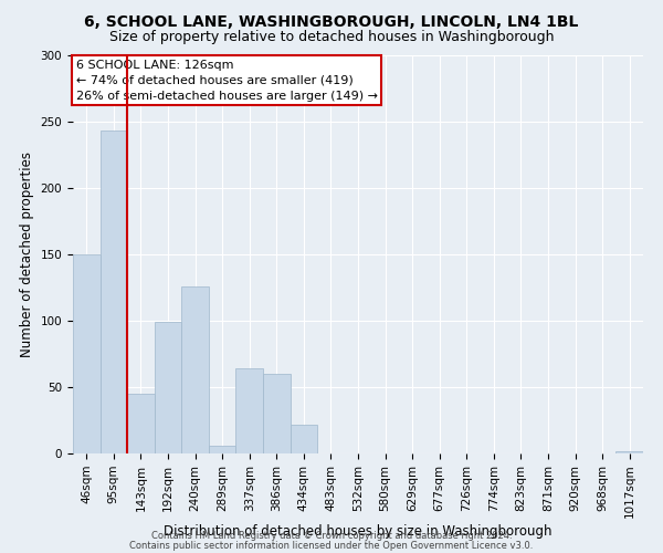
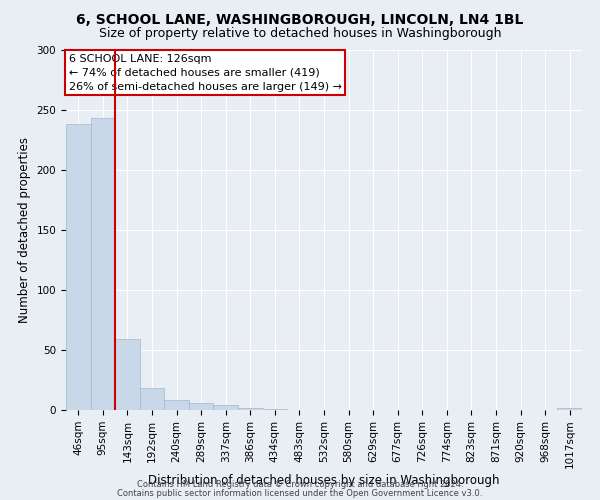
46sqm: 150 -> 238
143sqm: 45 -> 59
192sqm: 99 -> 18
240sqm: 126 -> 8
337sqm: 64 -> 4
386sqm: 60 -> 2
434sqm: 22 -> 1
